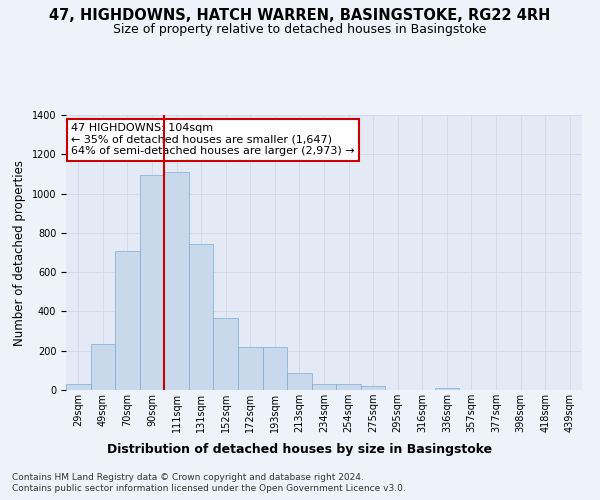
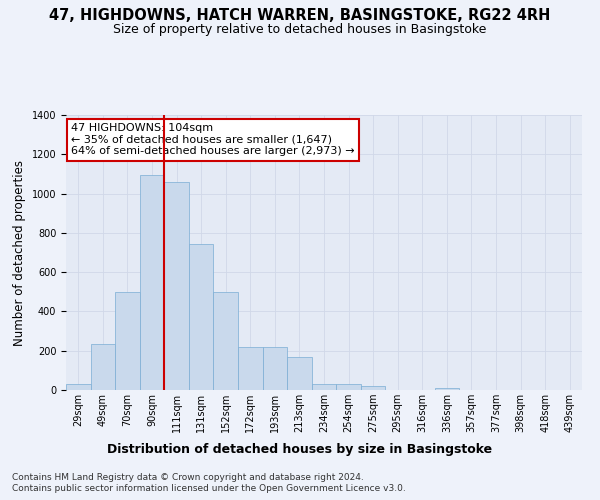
70sqm: 710 -> 500
111sqm: 1110 -> 1060
152sqm: 360 -> 500
213sqm: 80 -> 170
